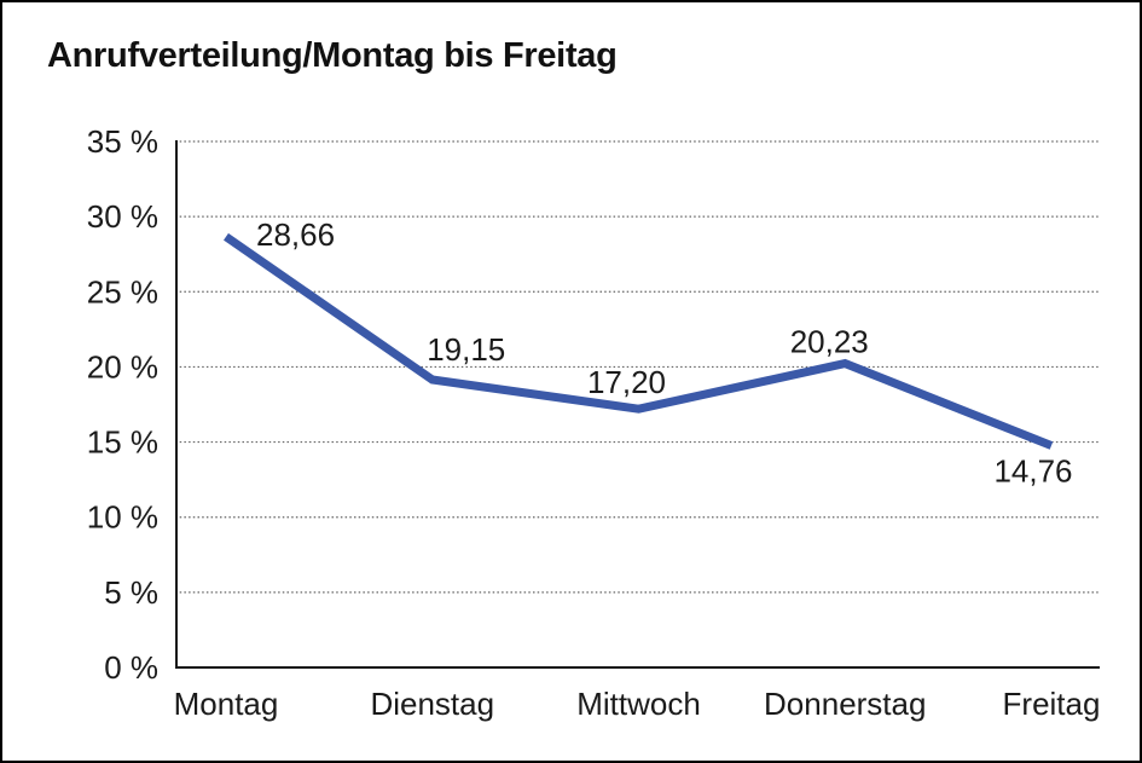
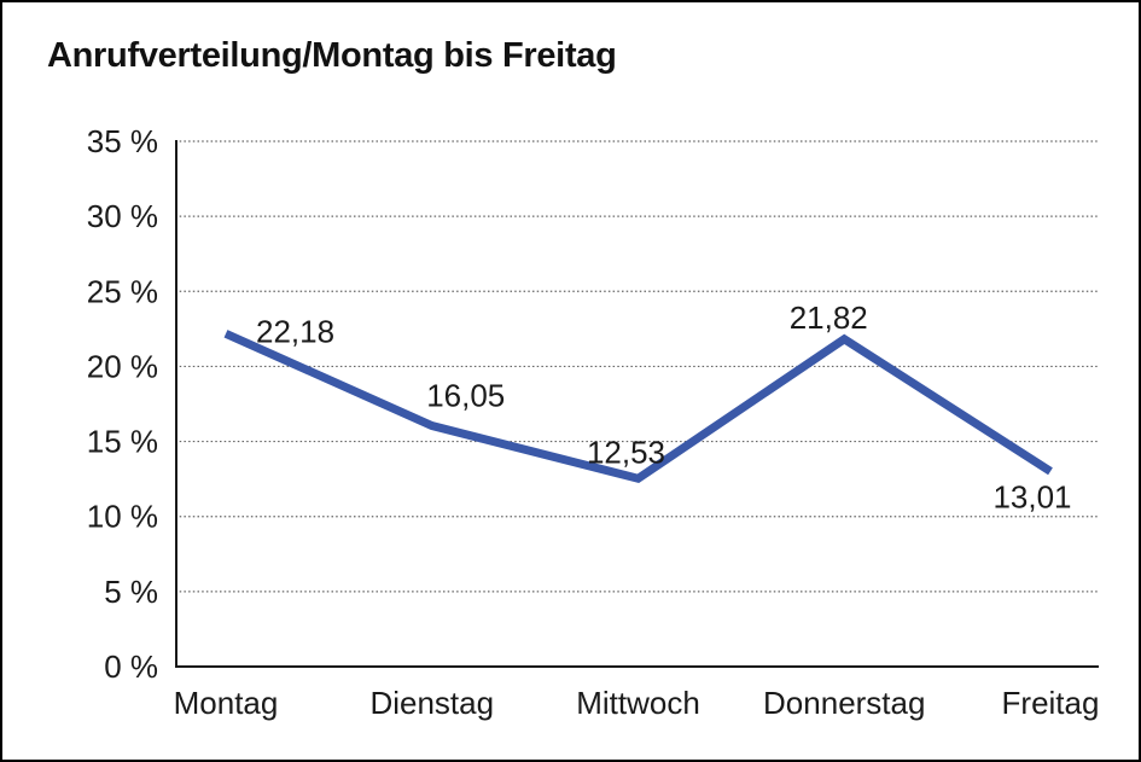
Montag: 28,66 -> 22,18
Dienstag: 19,15 -> 16,05
Mittwoch: 17,20 -> 12,53
Donnerstag: 20,23 -> 21,82
Freitag: 14,76 -> 13,01
